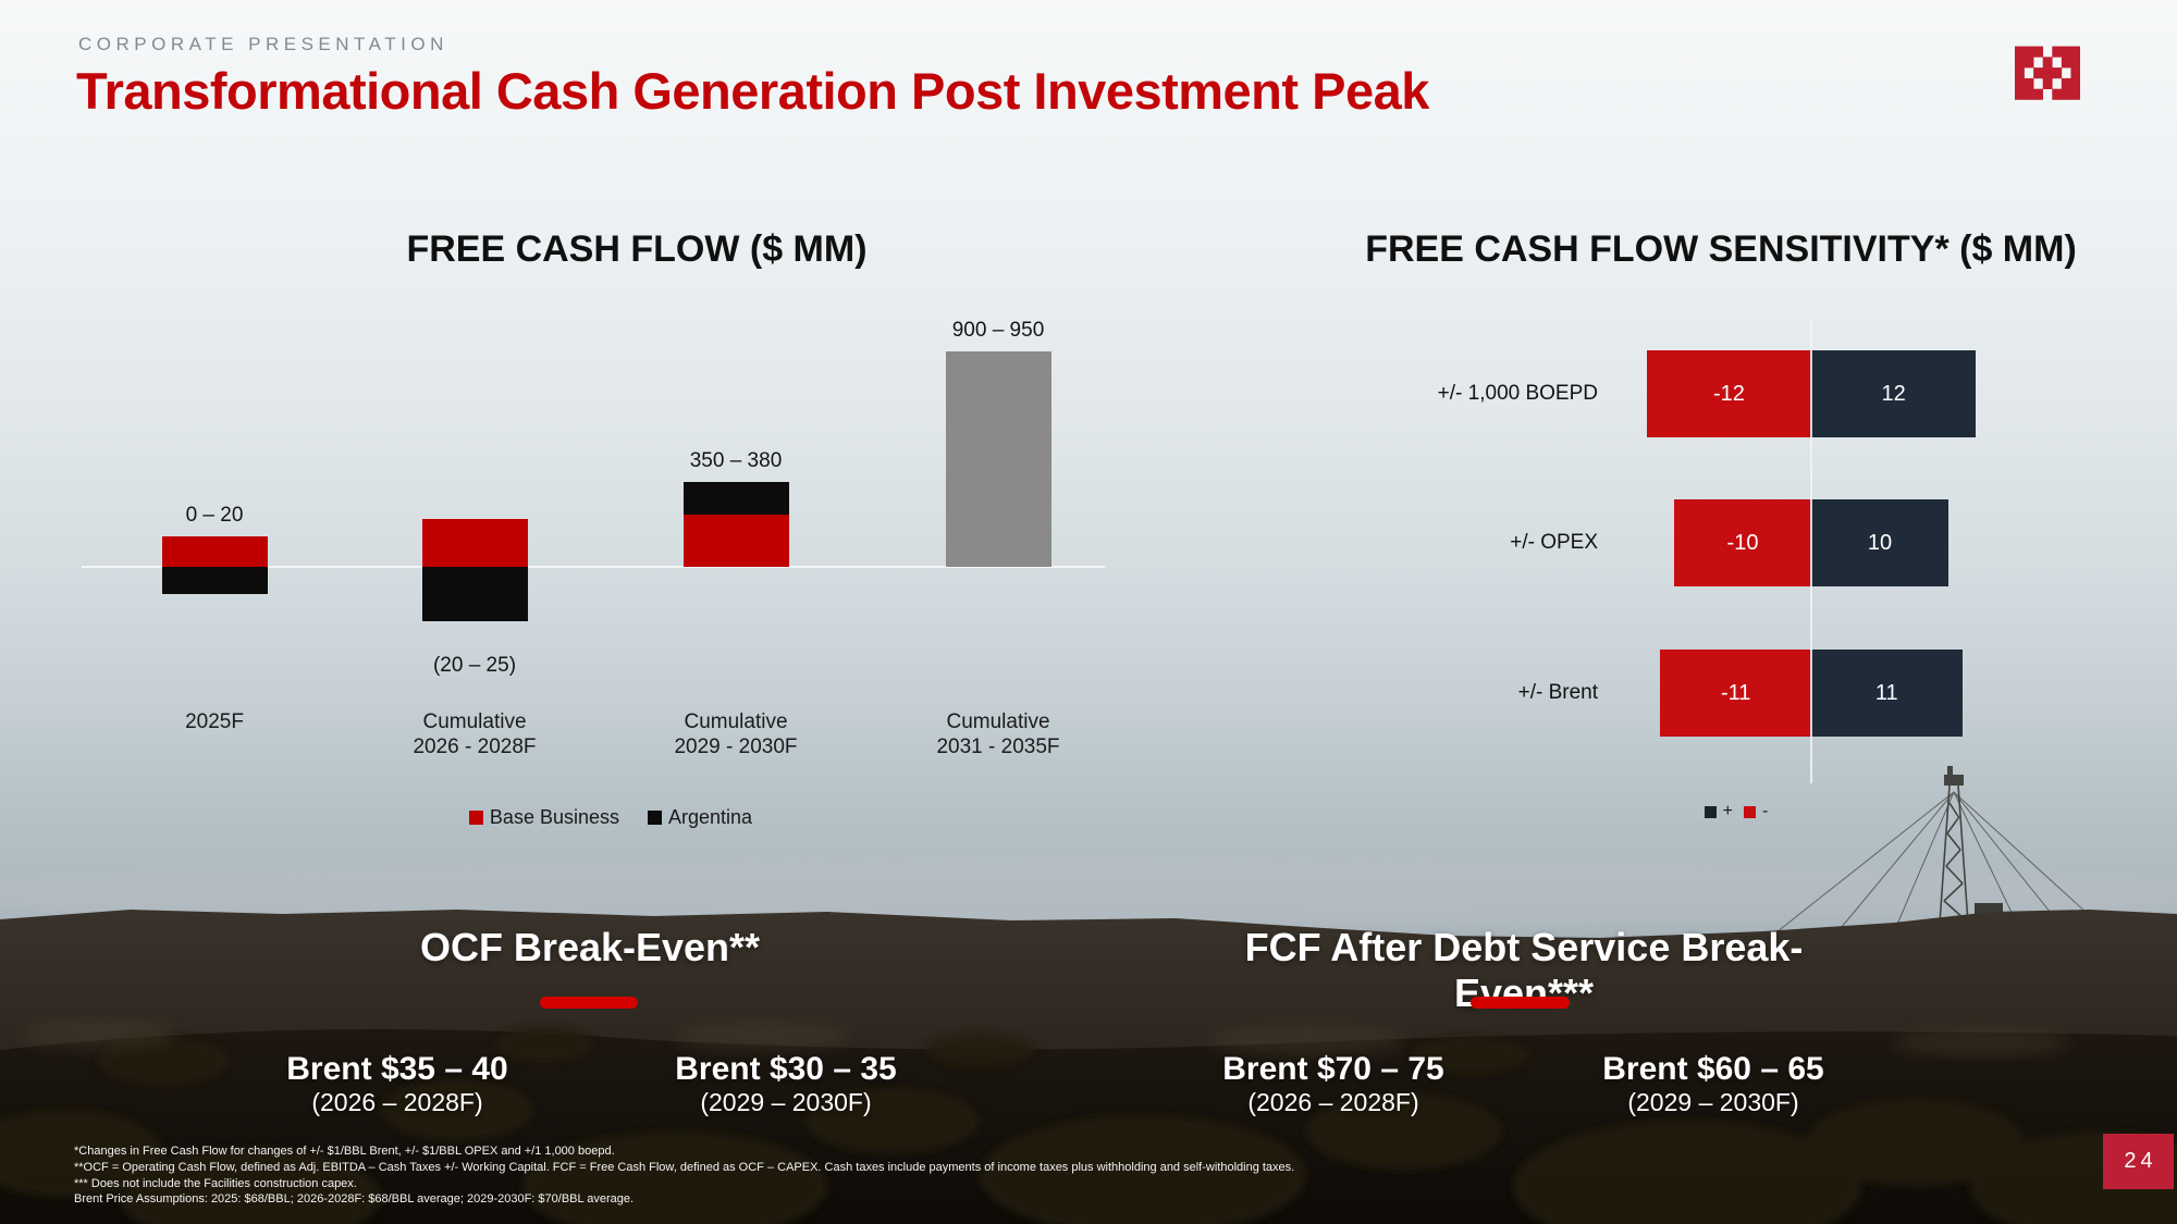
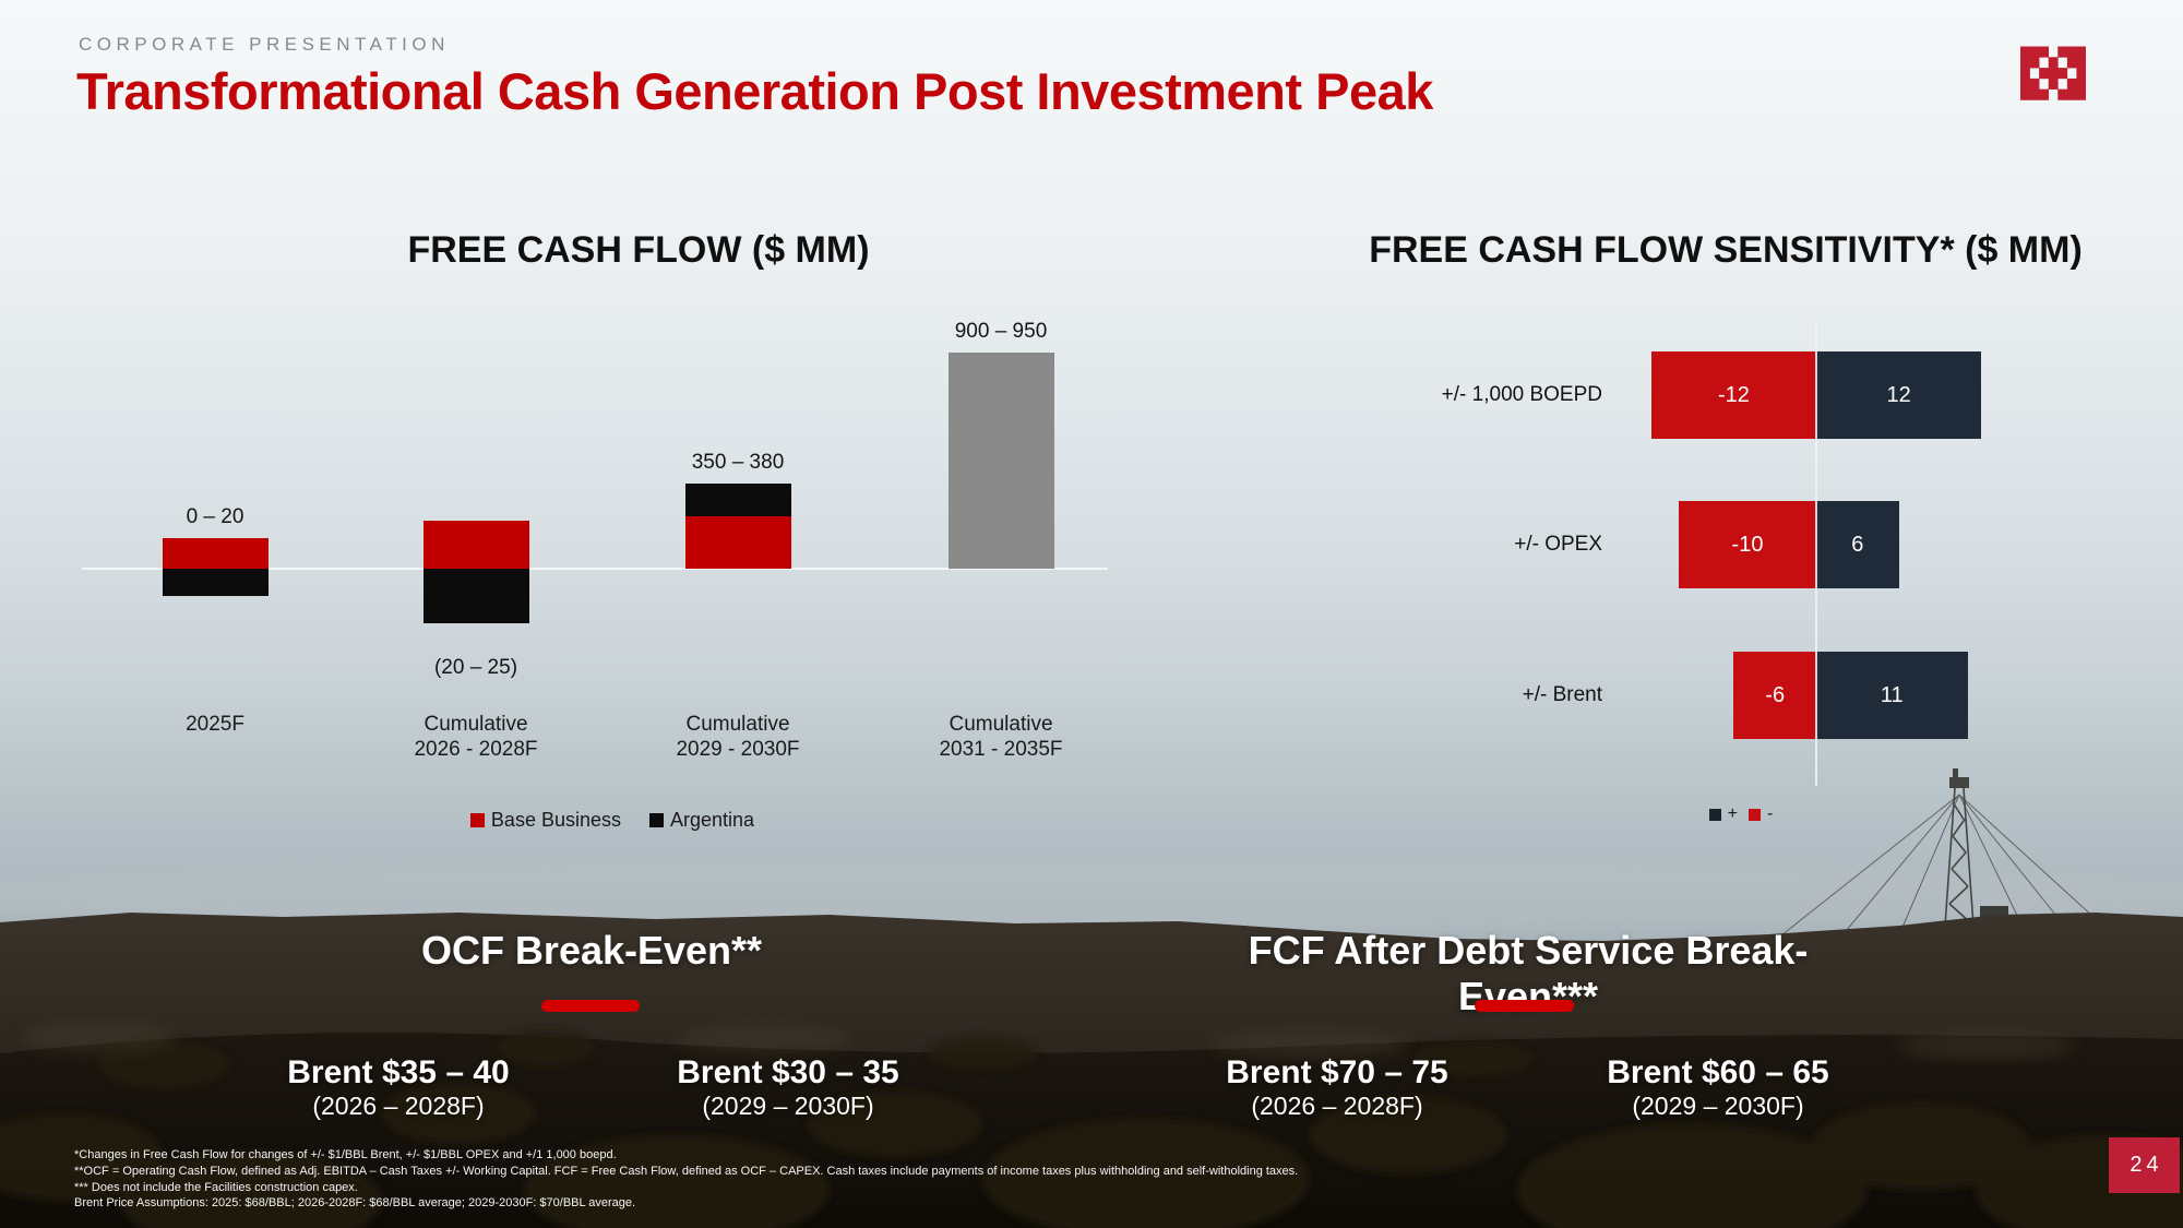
FREE CASH FLOW SENSITIVITY* ($ MM)/+/+/- OPEX: 10 -> 6
FREE CASH FLOW SENSITIVITY* ($ MM)/-/+/- Brent: -11 -> -6
